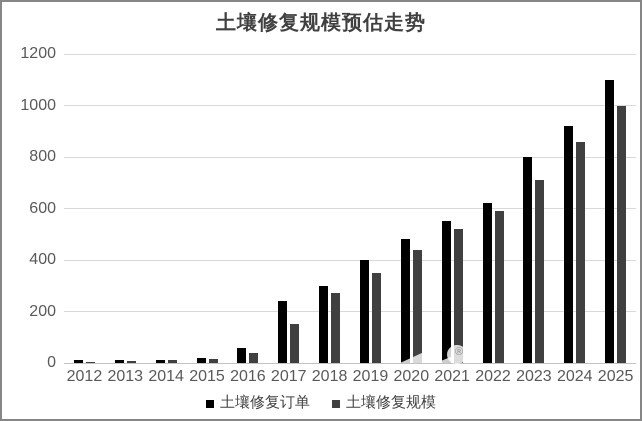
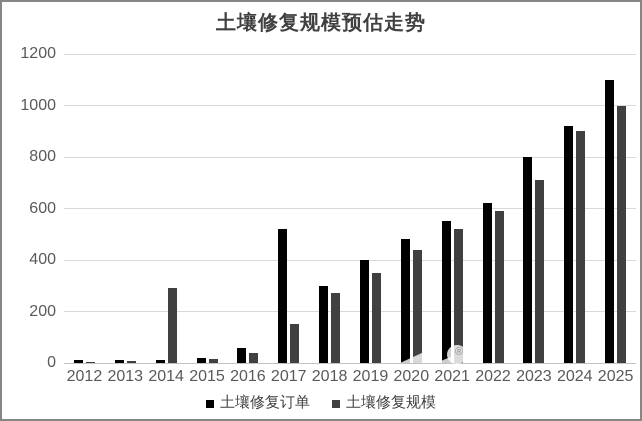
土壤修复规模/2014: 10 -> 290
土壤修复订单/2017: 240 -> 520
土壤修复规模/2024: 860 -> 900
